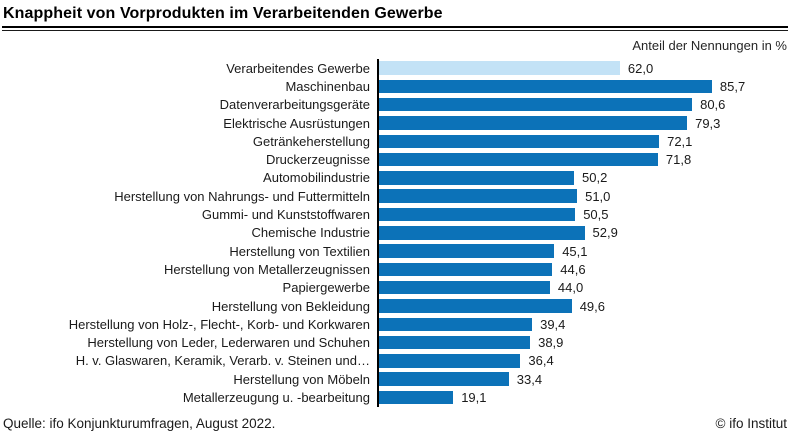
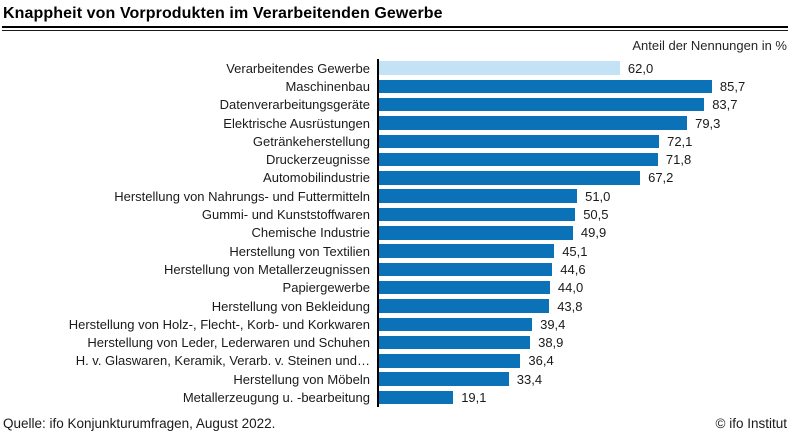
Datenverarbeitungsgeräte: 80,6 -> 83,7
Automobilindustrie: 50,2 -> 67,2
Chemische Industrie: 52,9 -> 49,9
Herstellung von Bekleidung: 49,6 -> 43,8
